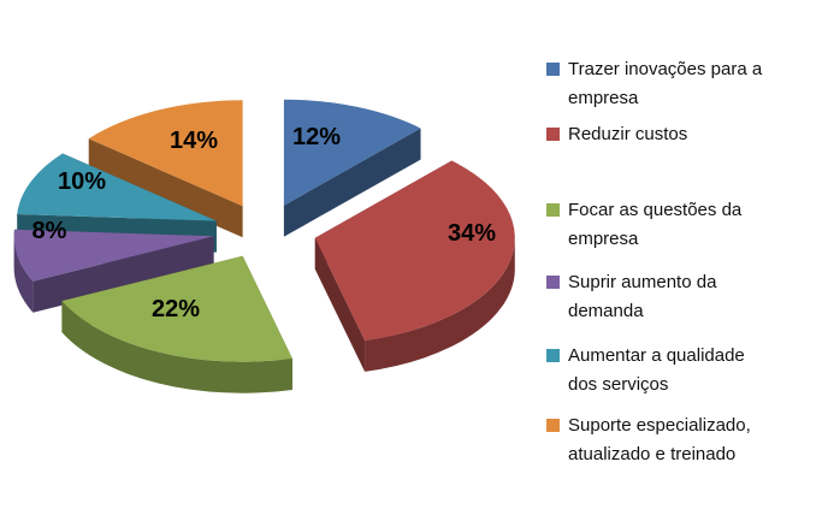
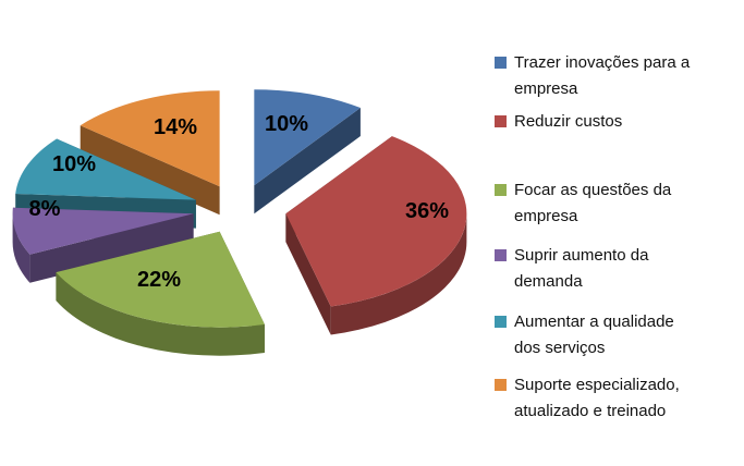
Trazer inovações para a empresa: 12% -> 10%
Reduzir custos: 34% -> 36%
